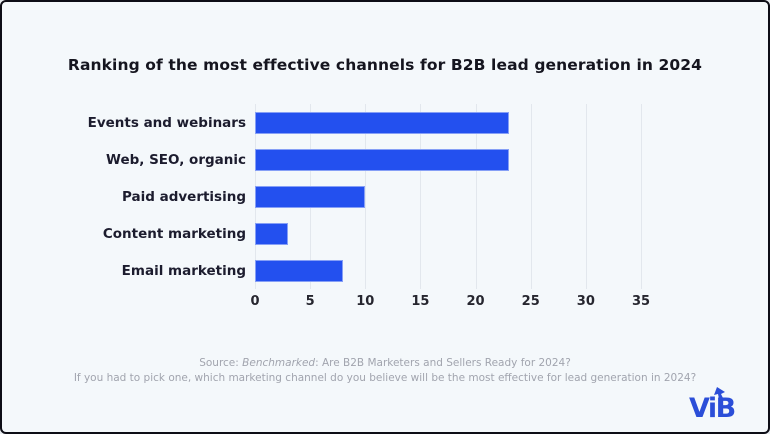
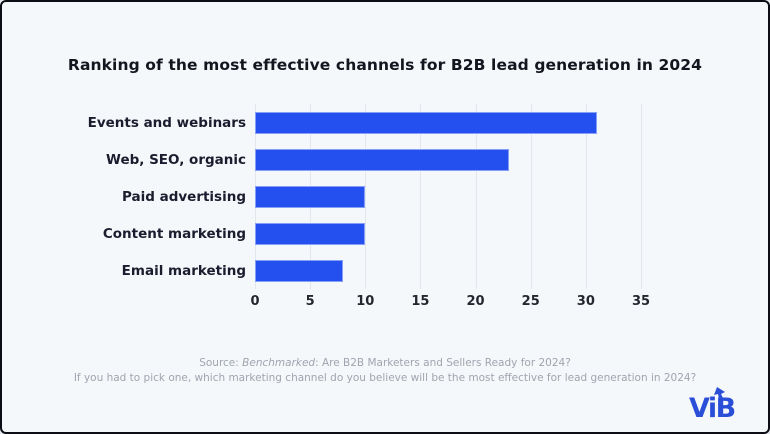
Events and webinars: 23 -> 31
Content marketing: 3 -> 10
